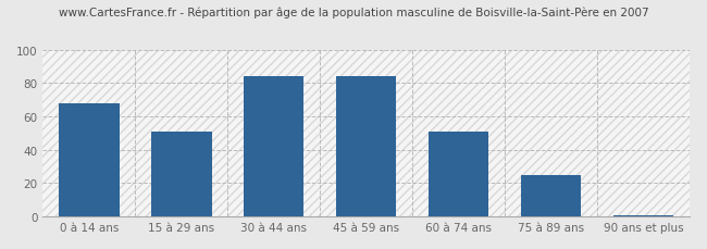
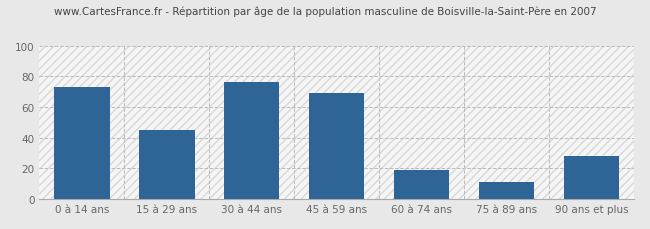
0 à 14 ans: 68 -> 73
15 à 29 ans: 51 -> 45
30 à 44 ans: 84 -> 76
45 à 59 ans: 84 -> 69
60 à 74 ans: 51 -> 19
75 à 89 ans: 25 -> 11
90 ans et plus: 1 -> 28
